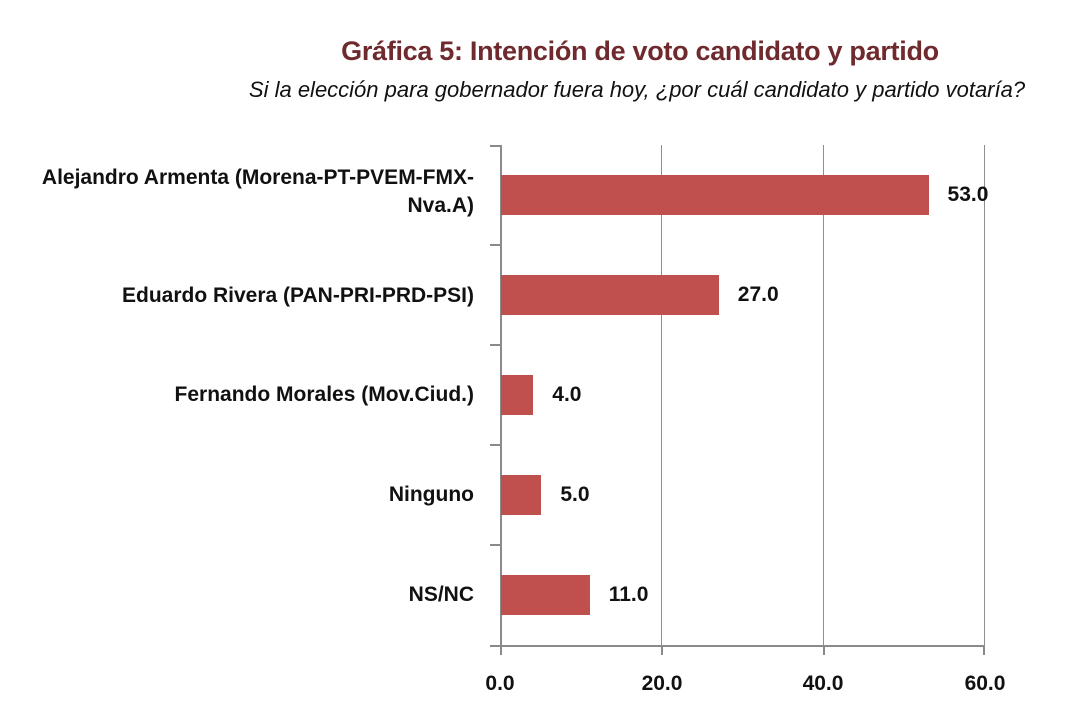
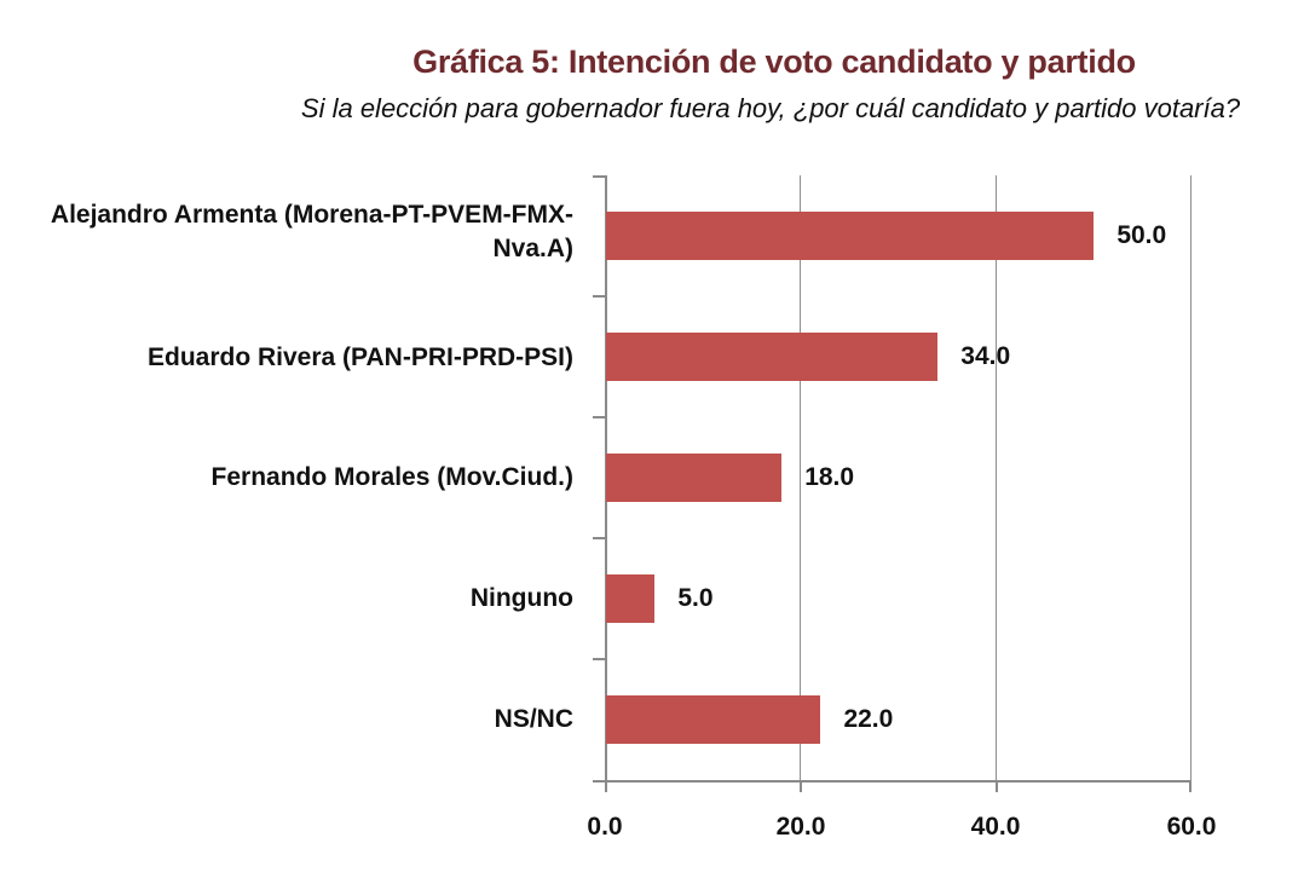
Alejandro Armenta (Morena-PT-PVEM-FMX-Nva.A): 53.0 -> 50.0
Eduardo Rivera (PAN-PRI-PRD-PSI): 27.0 -> 34.0
Fernando Morales (Mov.Ciud.): 4.0 -> 18.0
NS/NC: 11.0 -> 22.0
